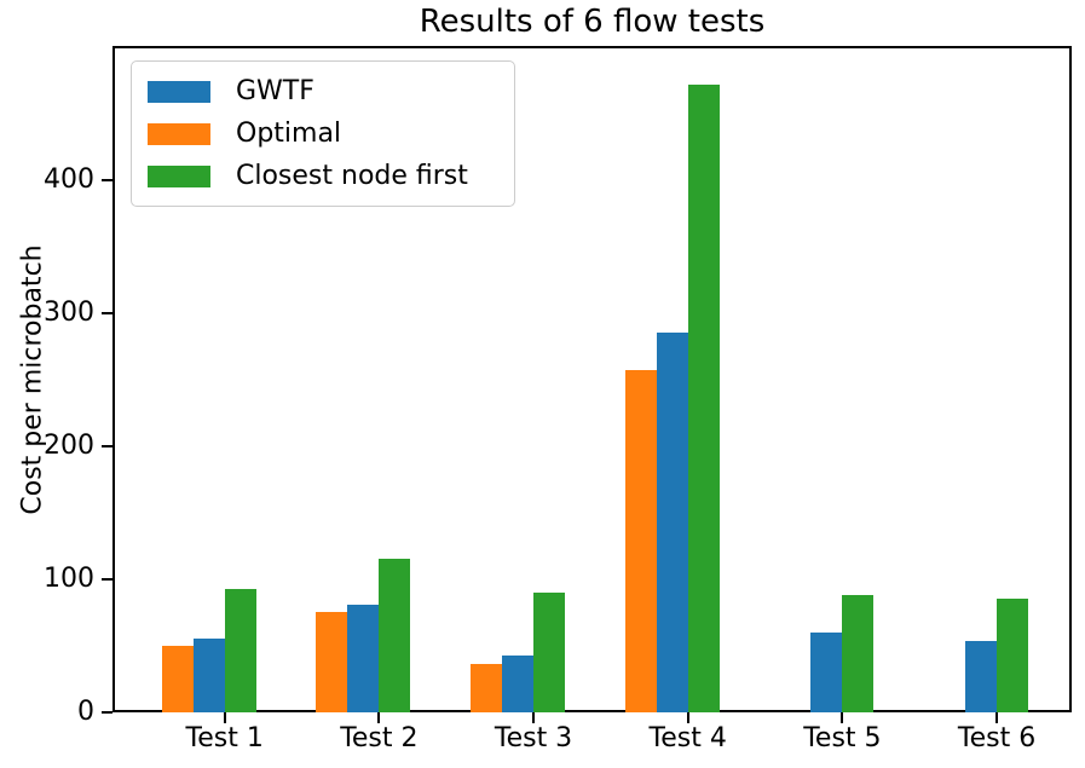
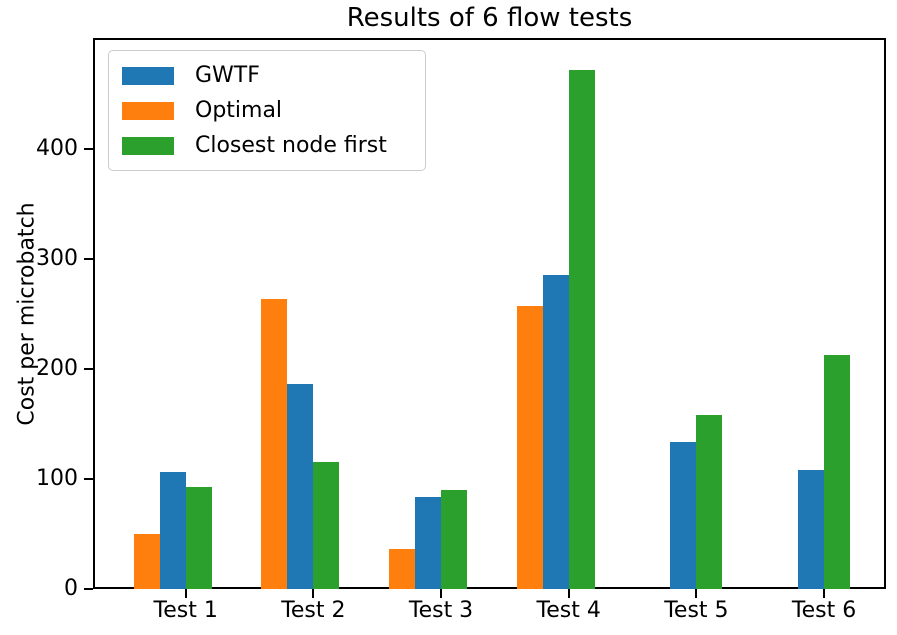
GWTF/Test 1: 55 -> 106
GWTF/Test 2: 81 -> 186
Optimal/Test 2: 75 -> 264
GWTF/Test 3: 43 -> 84
GWTF/Test 5: 60 -> 134
Closest node first/Test 5: 88 -> 158
GWTF/Test 6: 54 -> 108
Closest node first/Test 6: 85 -> 213
